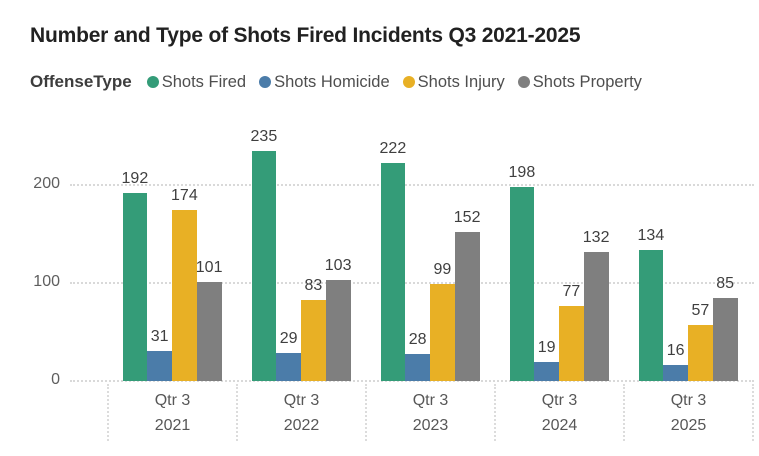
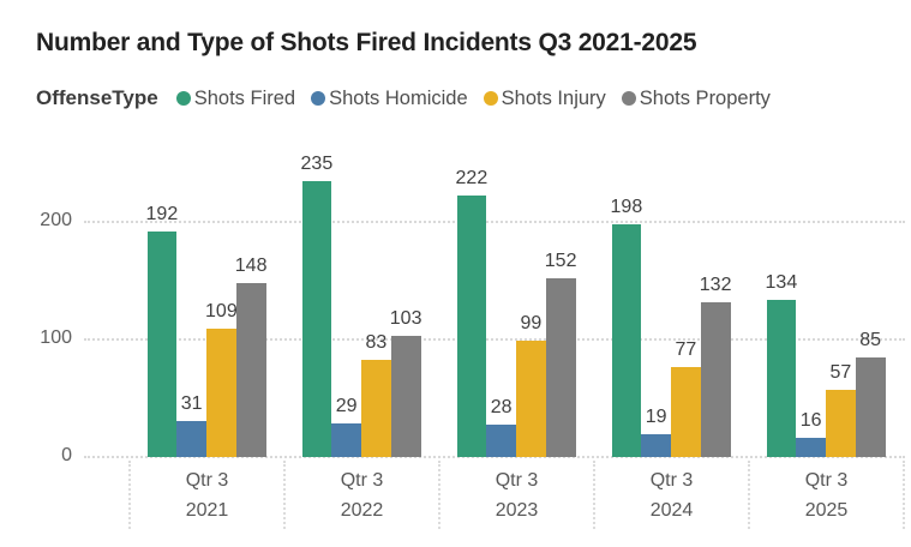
Shots Injury/2021: 174 -> 109
Shots Property/2021: 101 -> 148
